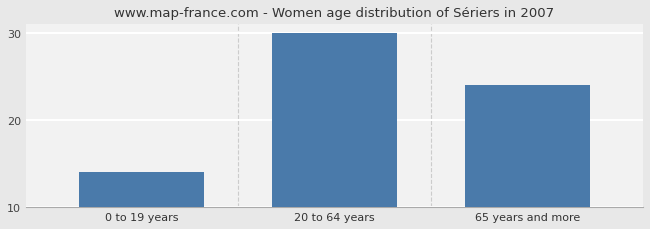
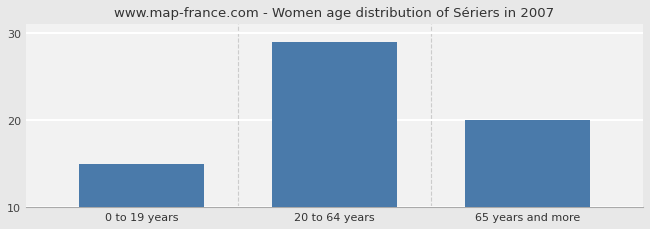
0 to 19 years: 14 -> 15
20 to 64 years: 30 -> 29
65 years and more: 24 -> 20
